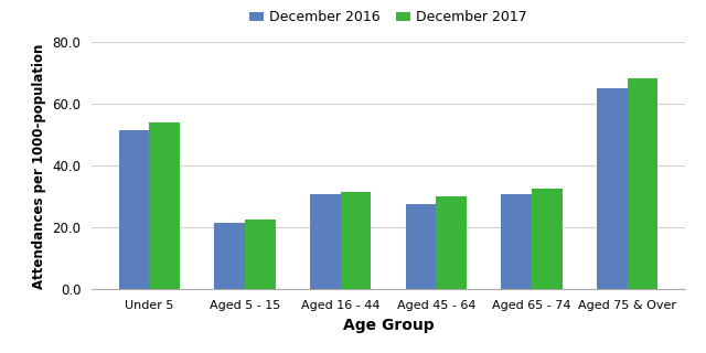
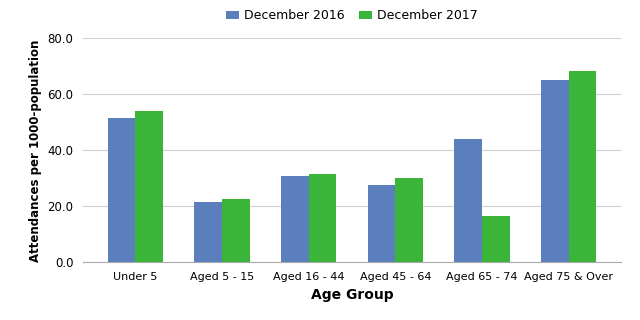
December 2016/Aged 65 - 74: 30.8 -> 44.0
December 2017/Aged 65 - 74: 32.5 -> 16.5
